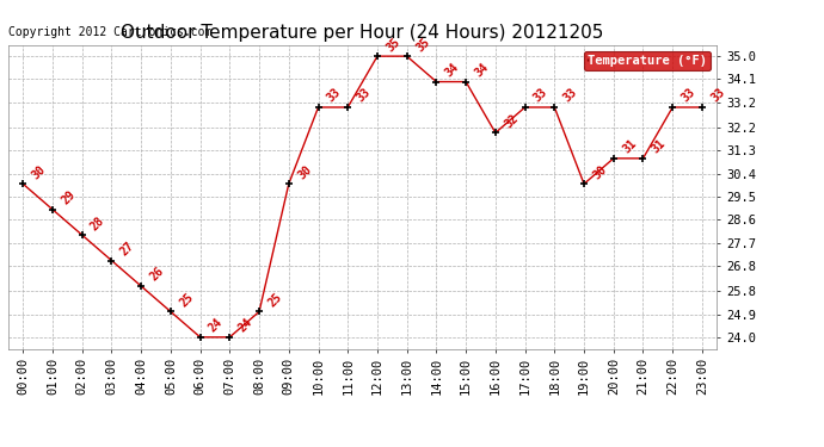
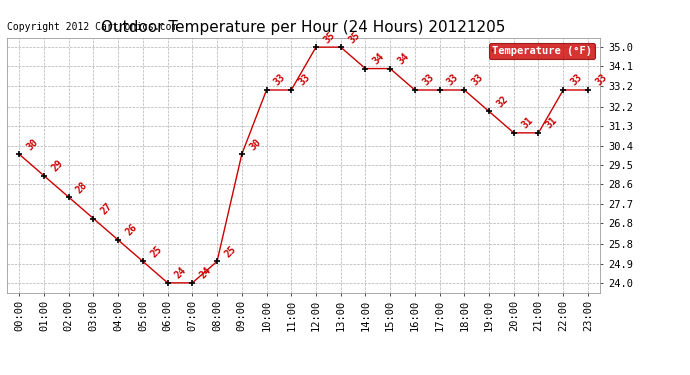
16:00: 32 -> 33
19:00: 30 -> 32
